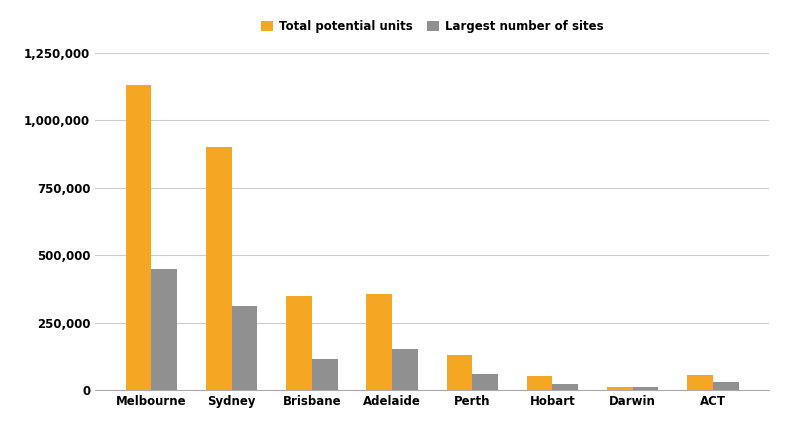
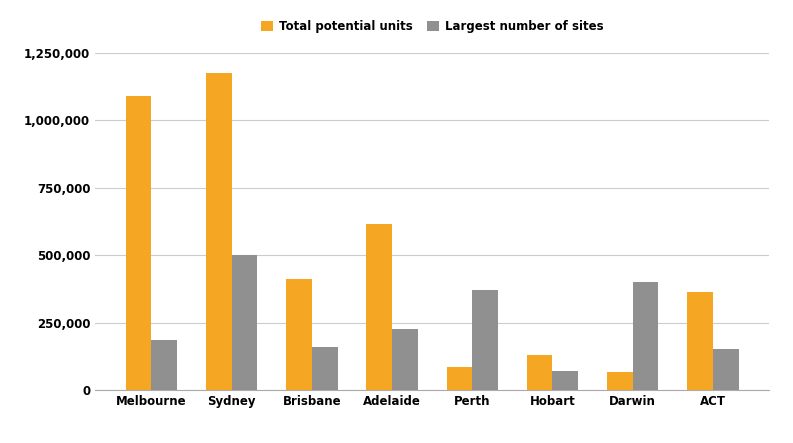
Total potential units/Melbourne: 1,130,000 -> 1,090,000
Largest number of sites/Melbourne: 450,000 -> 185,000
Total potential units/Sydney: 900,000 -> 1,175,000
Largest number of sites/Sydney: 310,000 -> 500,000
Total potential units/Brisbane: 350,000 -> 410,000
Largest number of sites/Brisbane: 115,000 -> 160,000
Total potential units/Adelaide: 355,000 -> 615,000
Largest number of sites/Adelaide: 150,000 -> 225,000
Total potential units/Perth: 130,000 -> 85,000
Largest number of sites/Perth: 60,000 -> 370,000
Total potential units/Hobart: 52,000 -> 130,000
Largest number of sites/Hobart: 20,000 -> 70,000
Total potential units/Darwin: 10,000 -> 65,000
Largest number of sites/Darwin: 12,000 -> 400,000
Total potential units/ACT: 55,000 -> 365,000
Largest number of sites/ACT: 28,000 -> 150,000
